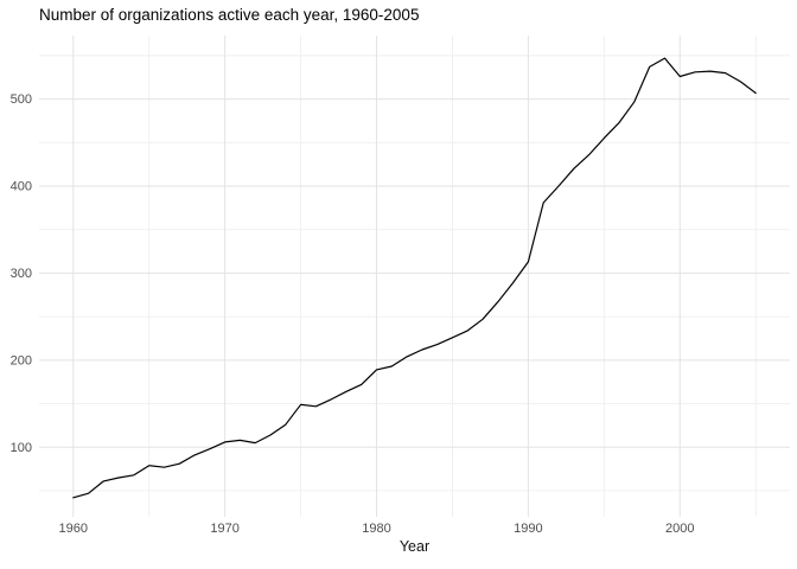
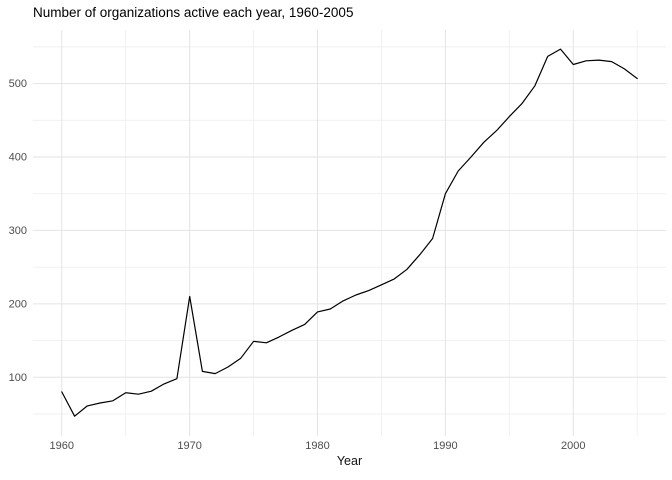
1960: 40 -> 80
1970: 110 -> 210
1990: 310 -> 350
